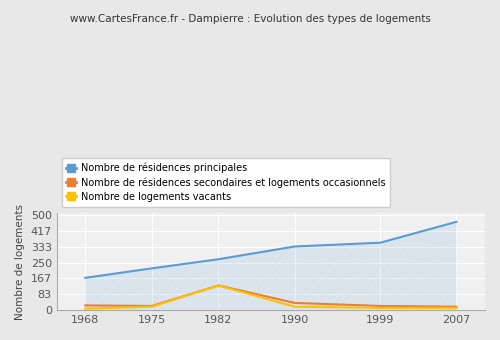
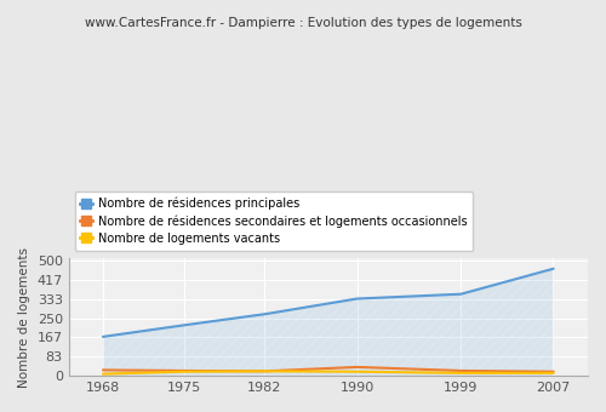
Nombre de résidences secondaires et logements occasionnels/1982: 130 -> 20
Nombre de logements vacants/1982: 130 -> 20
